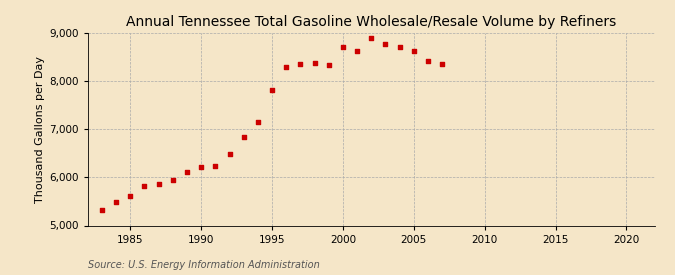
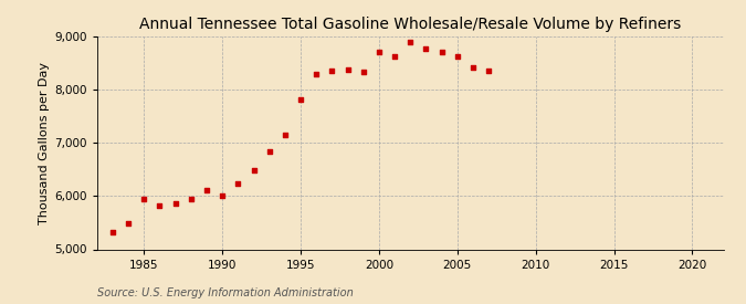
1985: 5,620 -> 5,950
1990: 6,210 -> 6,000
